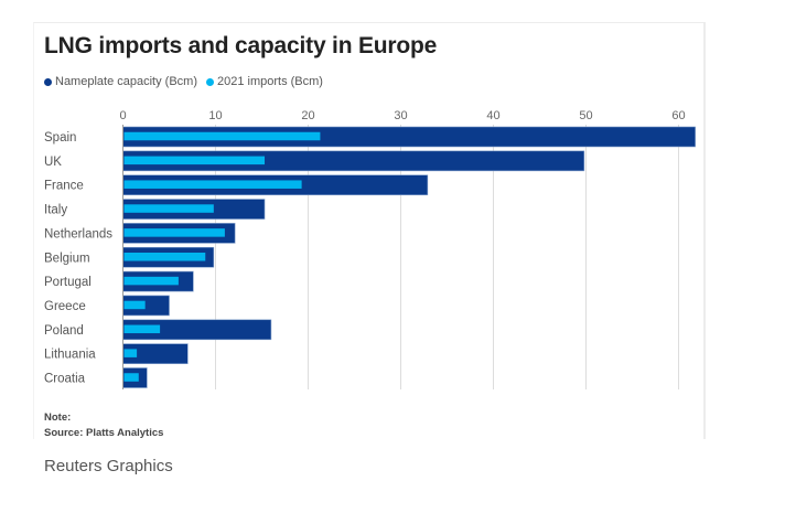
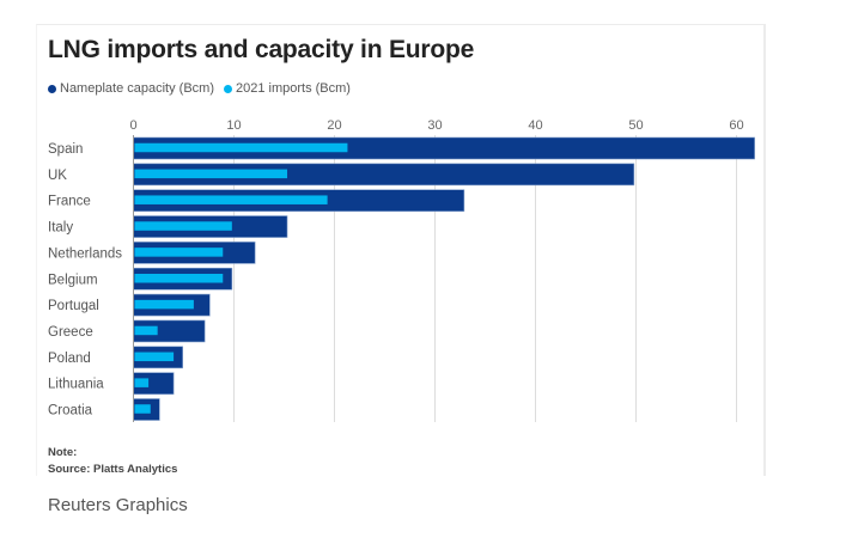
2021 imports (Bcm)/Netherlands: 11 -> 9
Nameplate capacity (Bcm)/Greece: 5 -> 7
Nameplate capacity (Bcm)/Poland: 16 -> 5
Nameplate capacity (Bcm)/Lithuania: 7 -> 4
